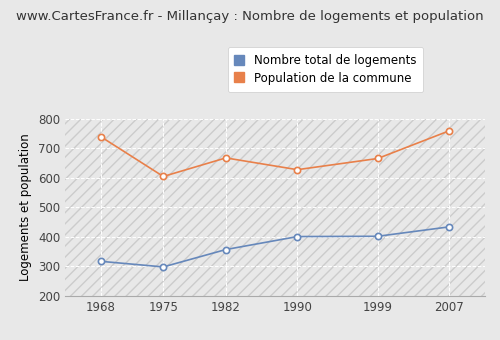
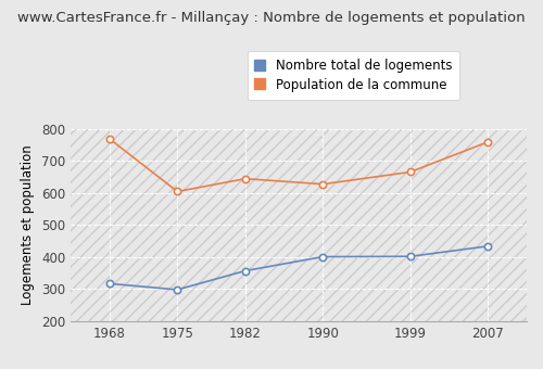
Population de la commune/1968: 740 -> 770
Population de la commune/1982: 668 -> 645
